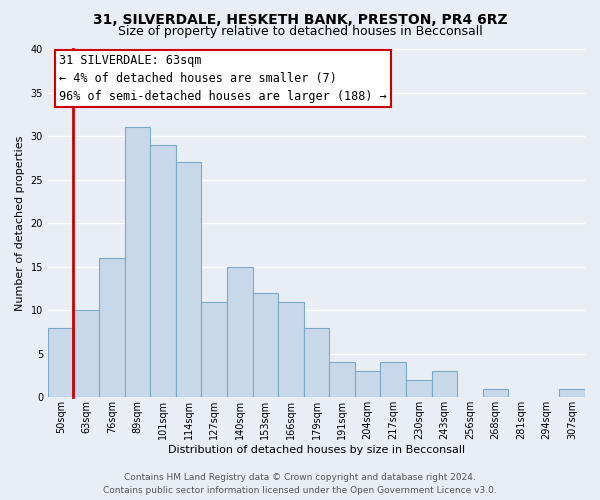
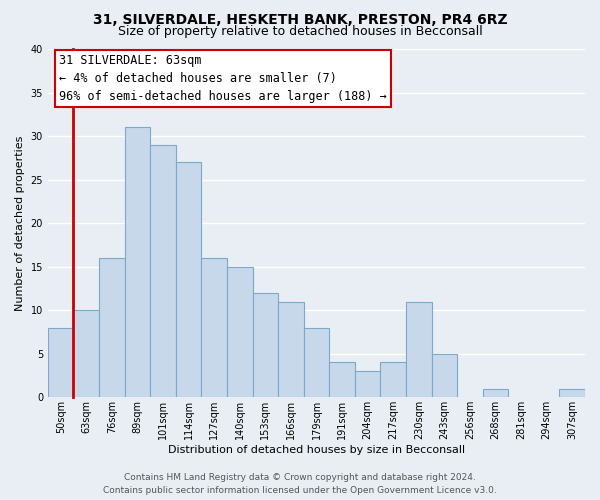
127sqm: 11 -> 16
230sqm: 2 -> 11
243sqm: 3 -> 5
